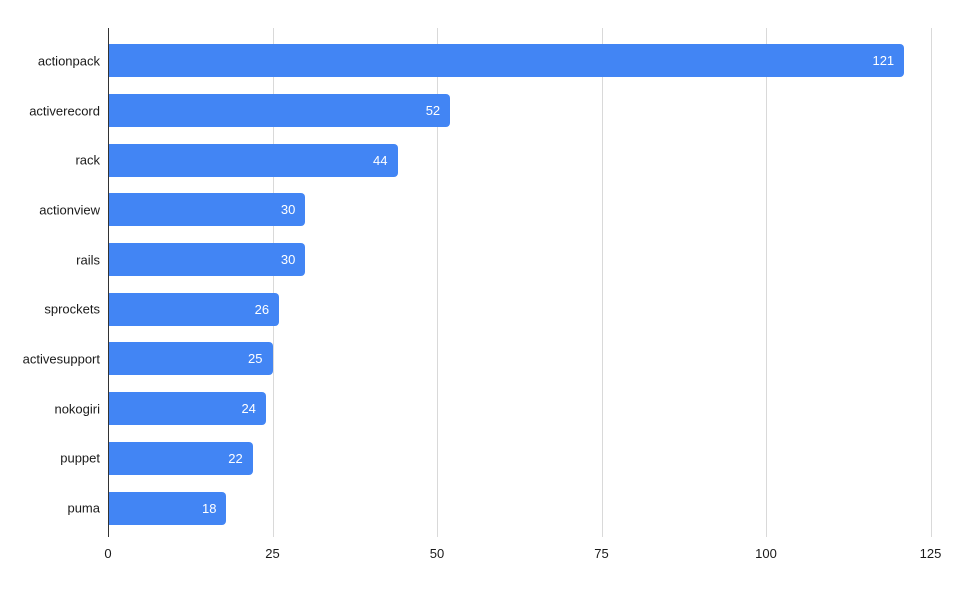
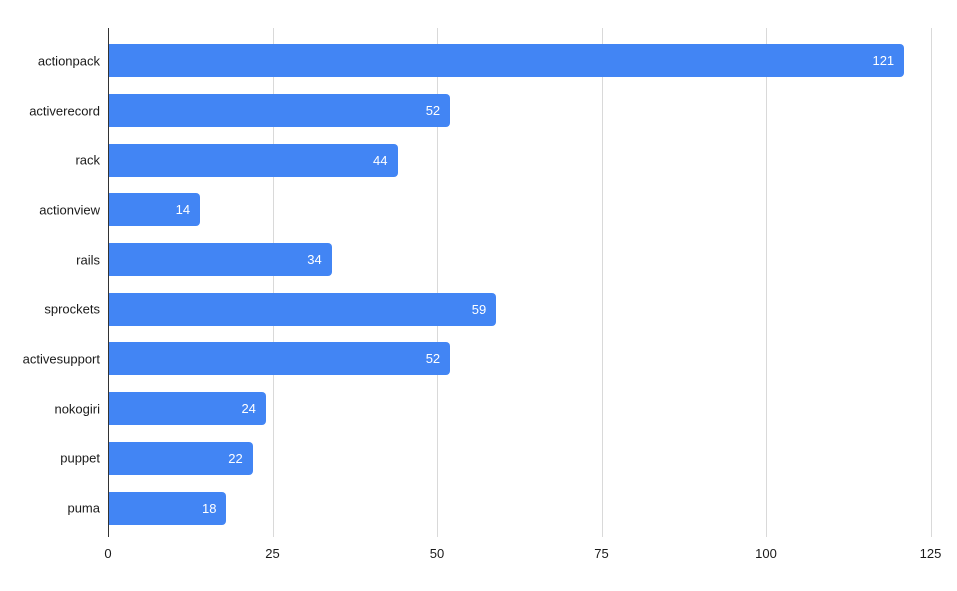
actionview: 30 -> 14
rails: 30 -> 34
sprockets: 26 -> 59
activesupport: 25 -> 52
